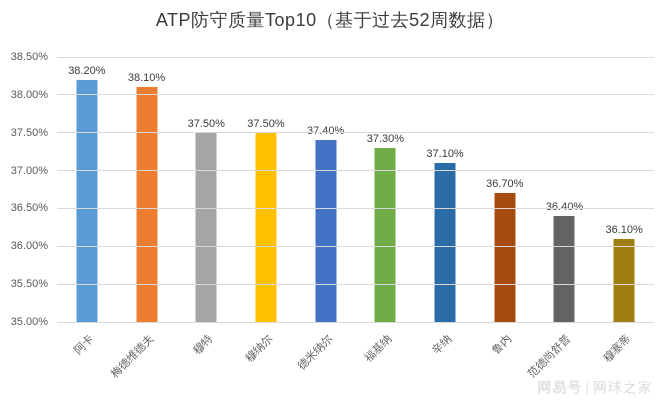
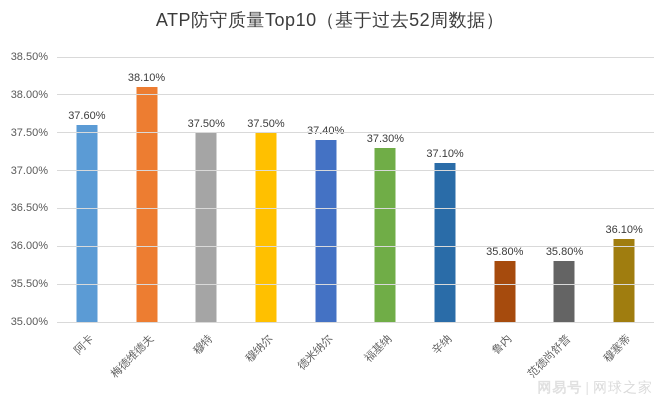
阿卡: 38.20% -> 37.60%
鲁内: 36.70% -> 35.80%
范德尚舒普: 36.40% -> 35.80%
